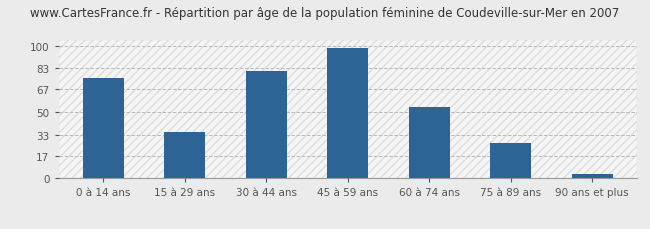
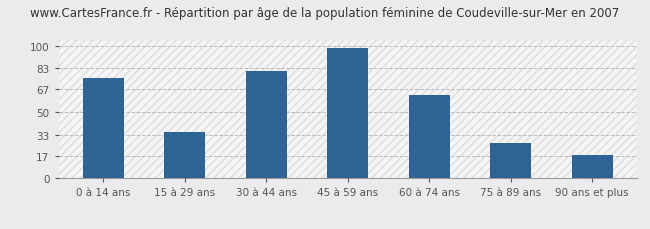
60 à 74 ans: 54 -> 63
90 ans et plus: 3 -> 18
